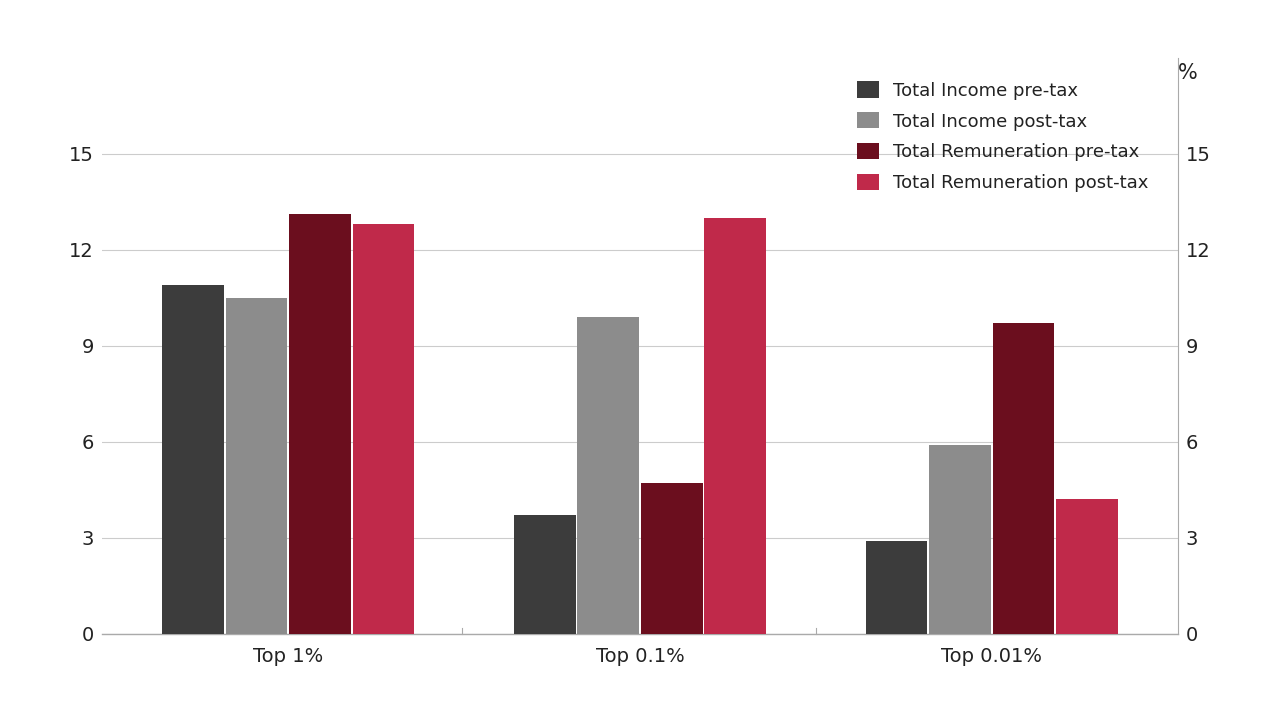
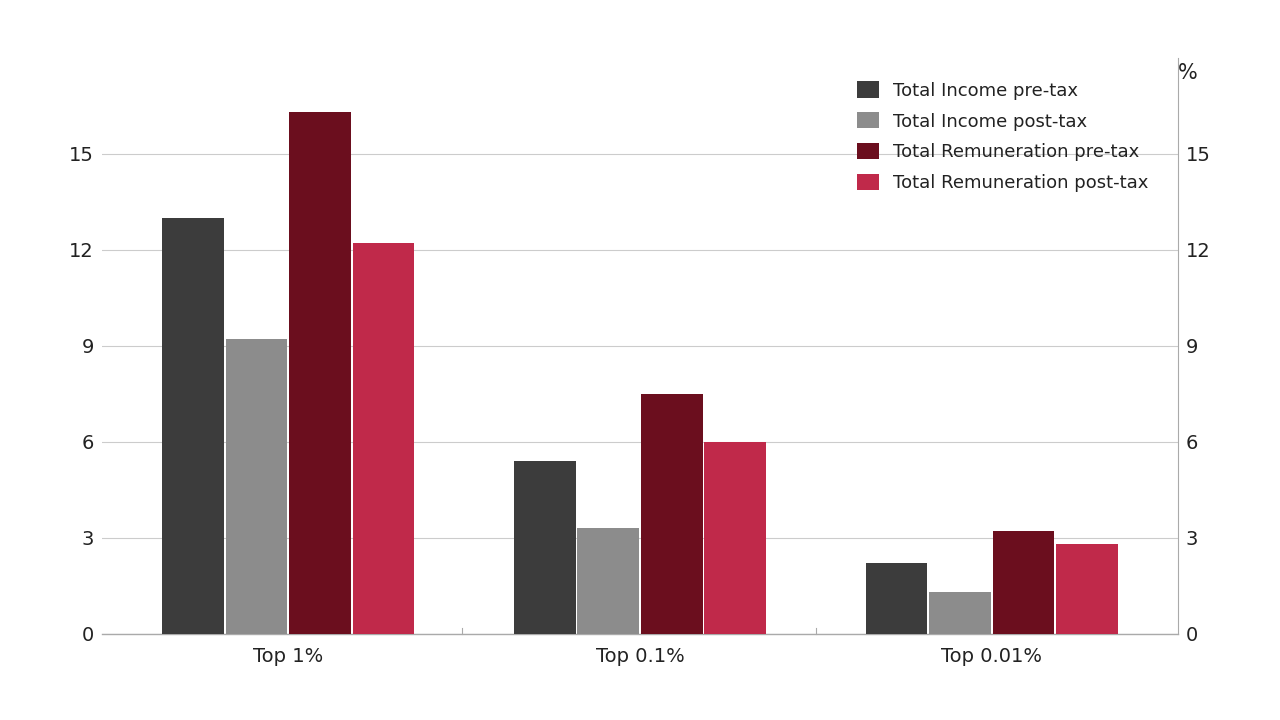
Total Income pre-tax/Top 1%: 10.9 -> 13.0
Total Income post-tax/Top 1%: 10.5 -> 9.2
Total Remuneration pre-tax/Top 1%: 13.1 -> 16.3
Total Remuneration post-tax/Top 1%: 12.8 -> 12.2
Total Income pre-tax/Top 0.1%: 3.7 -> 5.4
Total Income post-tax/Top 0.1%: 9.9 -> 3.3
Total Remuneration pre-tax/Top 0.1%: 4.7 -> 7.5
Total Remuneration post-tax/Top 0.1%: 13.0 -> 6.0
Total Income pre-tax/Top 0.01%: 2.9 -> 2.2
Total Income post-tax/Top 0.01%: 5.9 -> 1.3
Total Remuneration pre-tax/Top 0.01%: 9.7 -> 3.2
Total Remuneration post-tax/Top 0.01%: 4.2 -> 2.8
